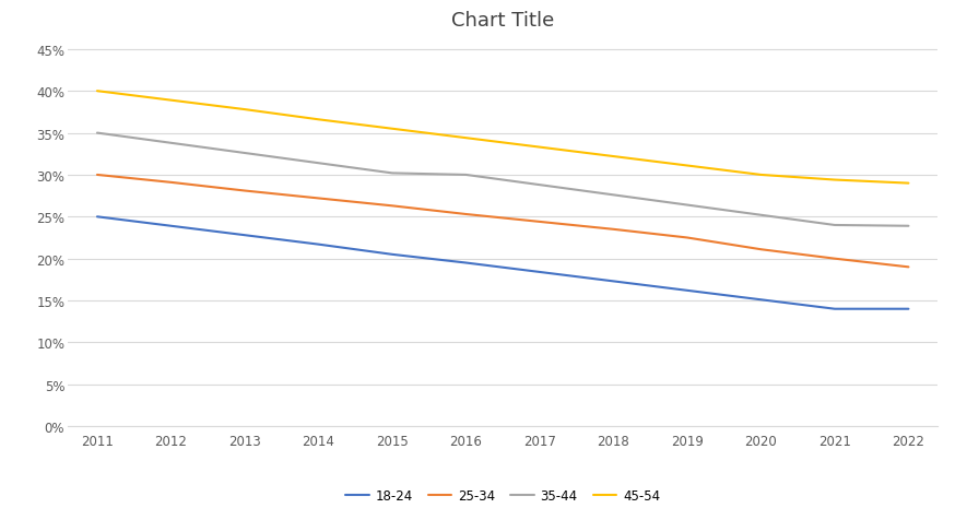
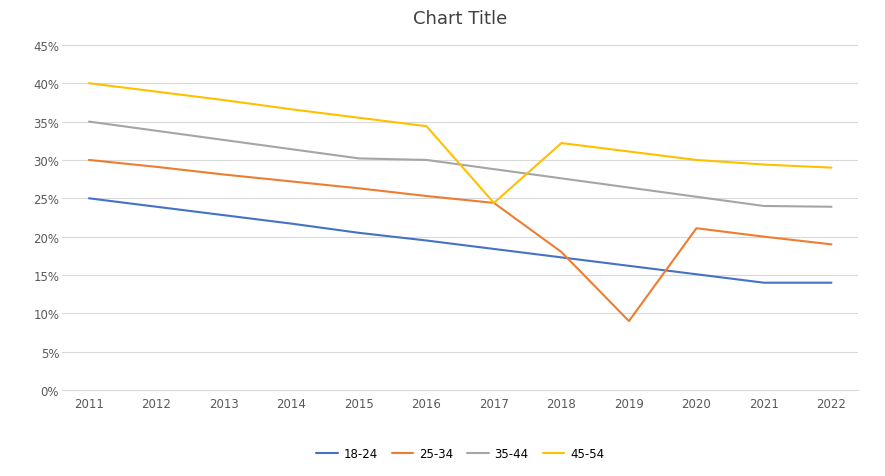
45-54/2017: 33.3% -> 24.4%
25-34/2018: 23.5% -> 18.0%
25-34/2019: 22.5% -> 9.0%
